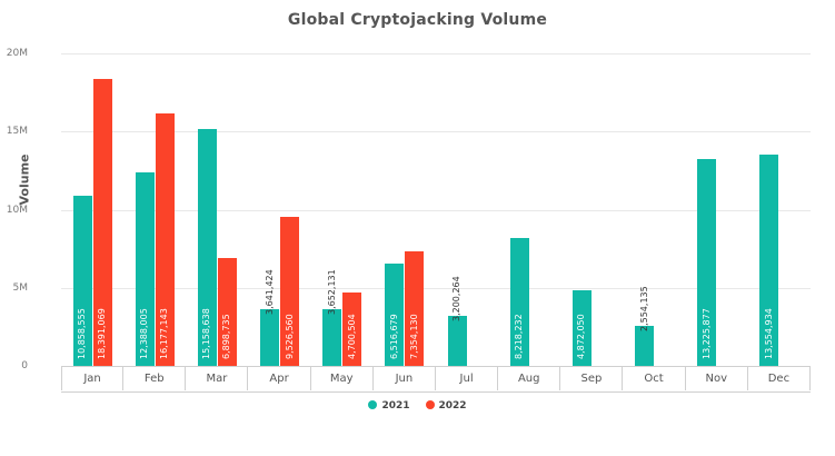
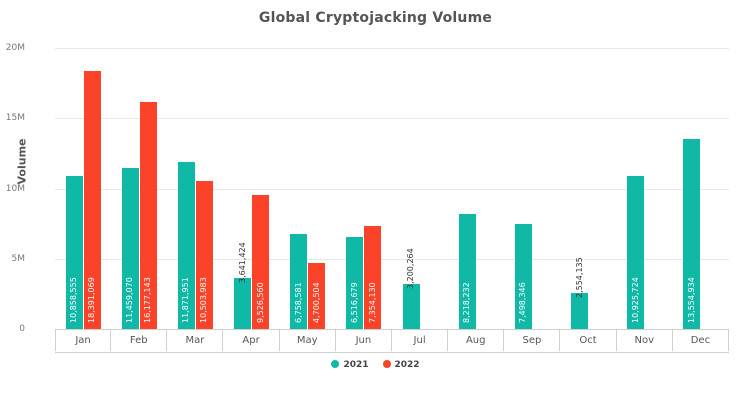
2021/Feb: 12,388,005 -> 11,459,070
2021/Mar: 15,158,638 -> 11,871,951
2022/Mar: 6,898,735 -> 10,503,983
2021/May: 3,652,131 -> 6,758,581
2021/Sep: 4,872,050 -> 7,498,346
2021/Nov: 13,225,877 -> 10,925,724
